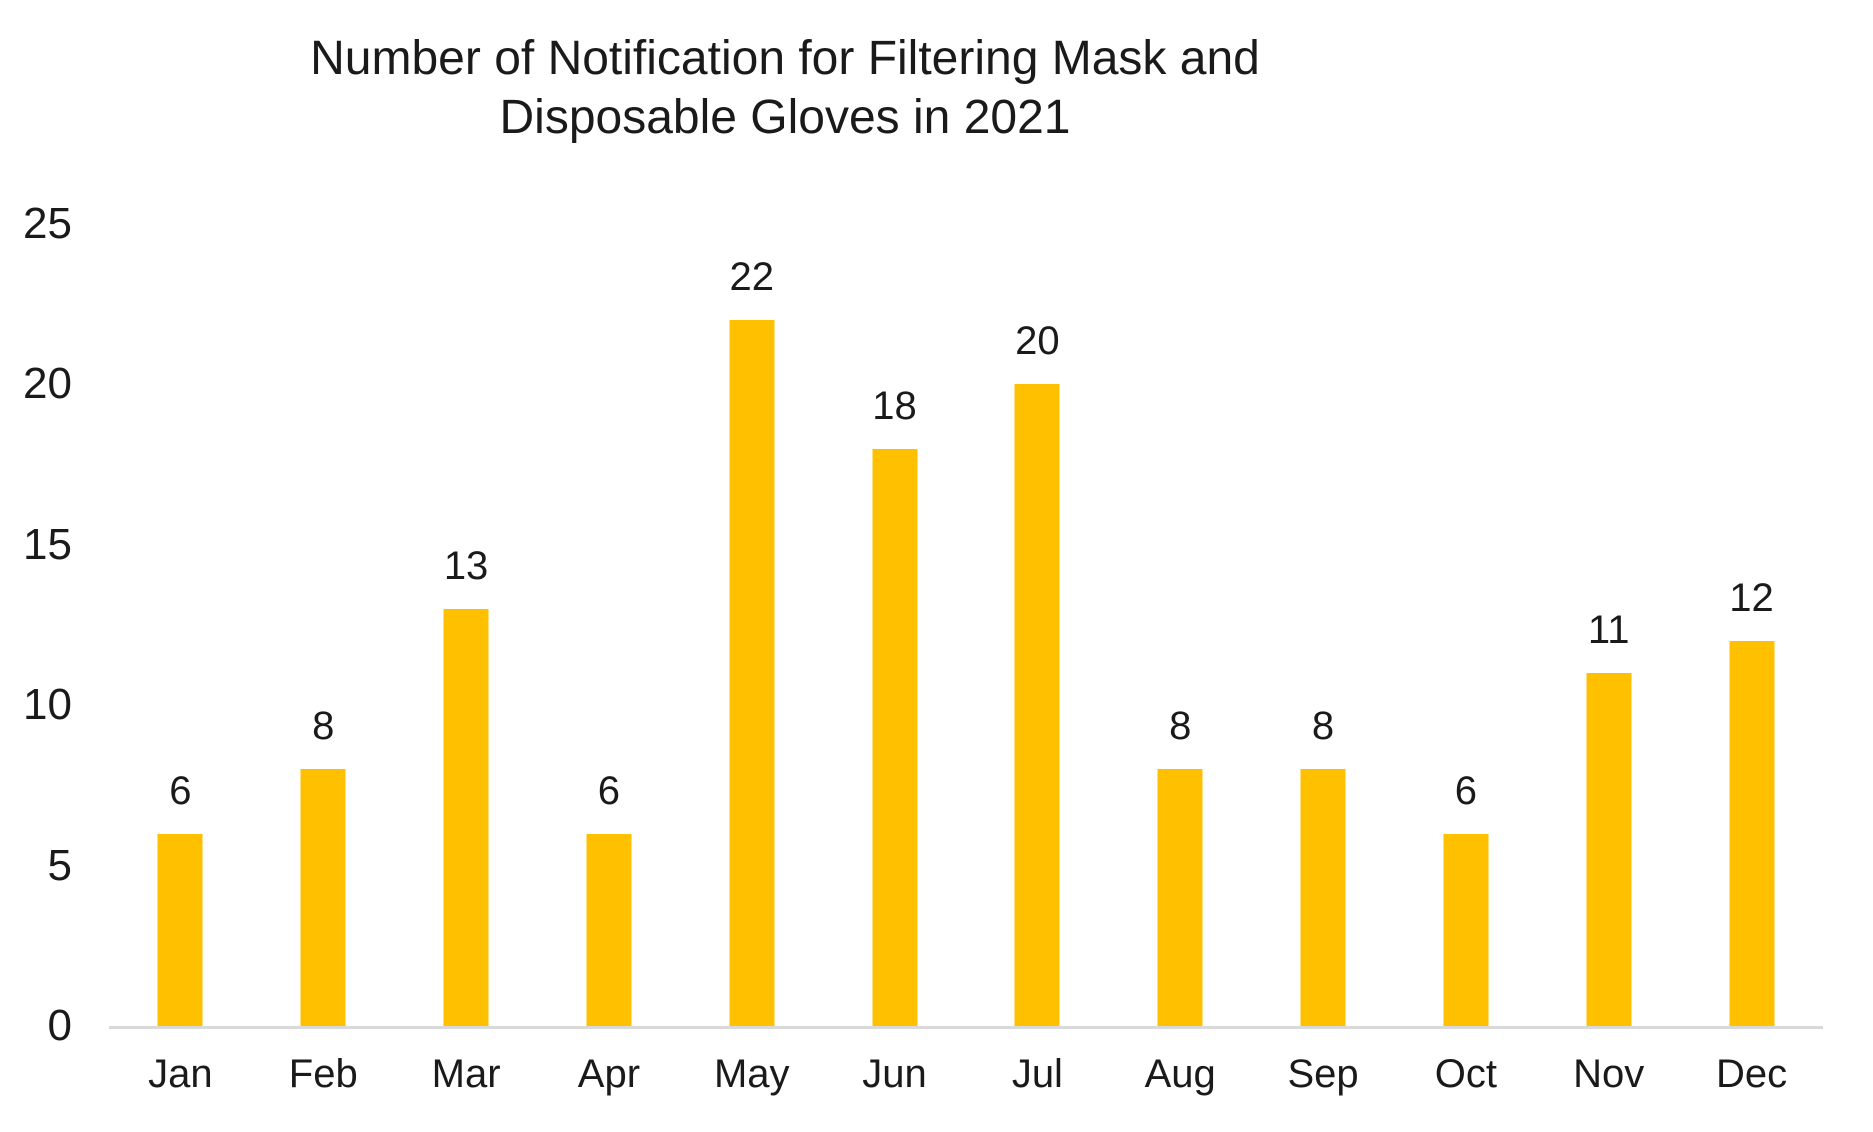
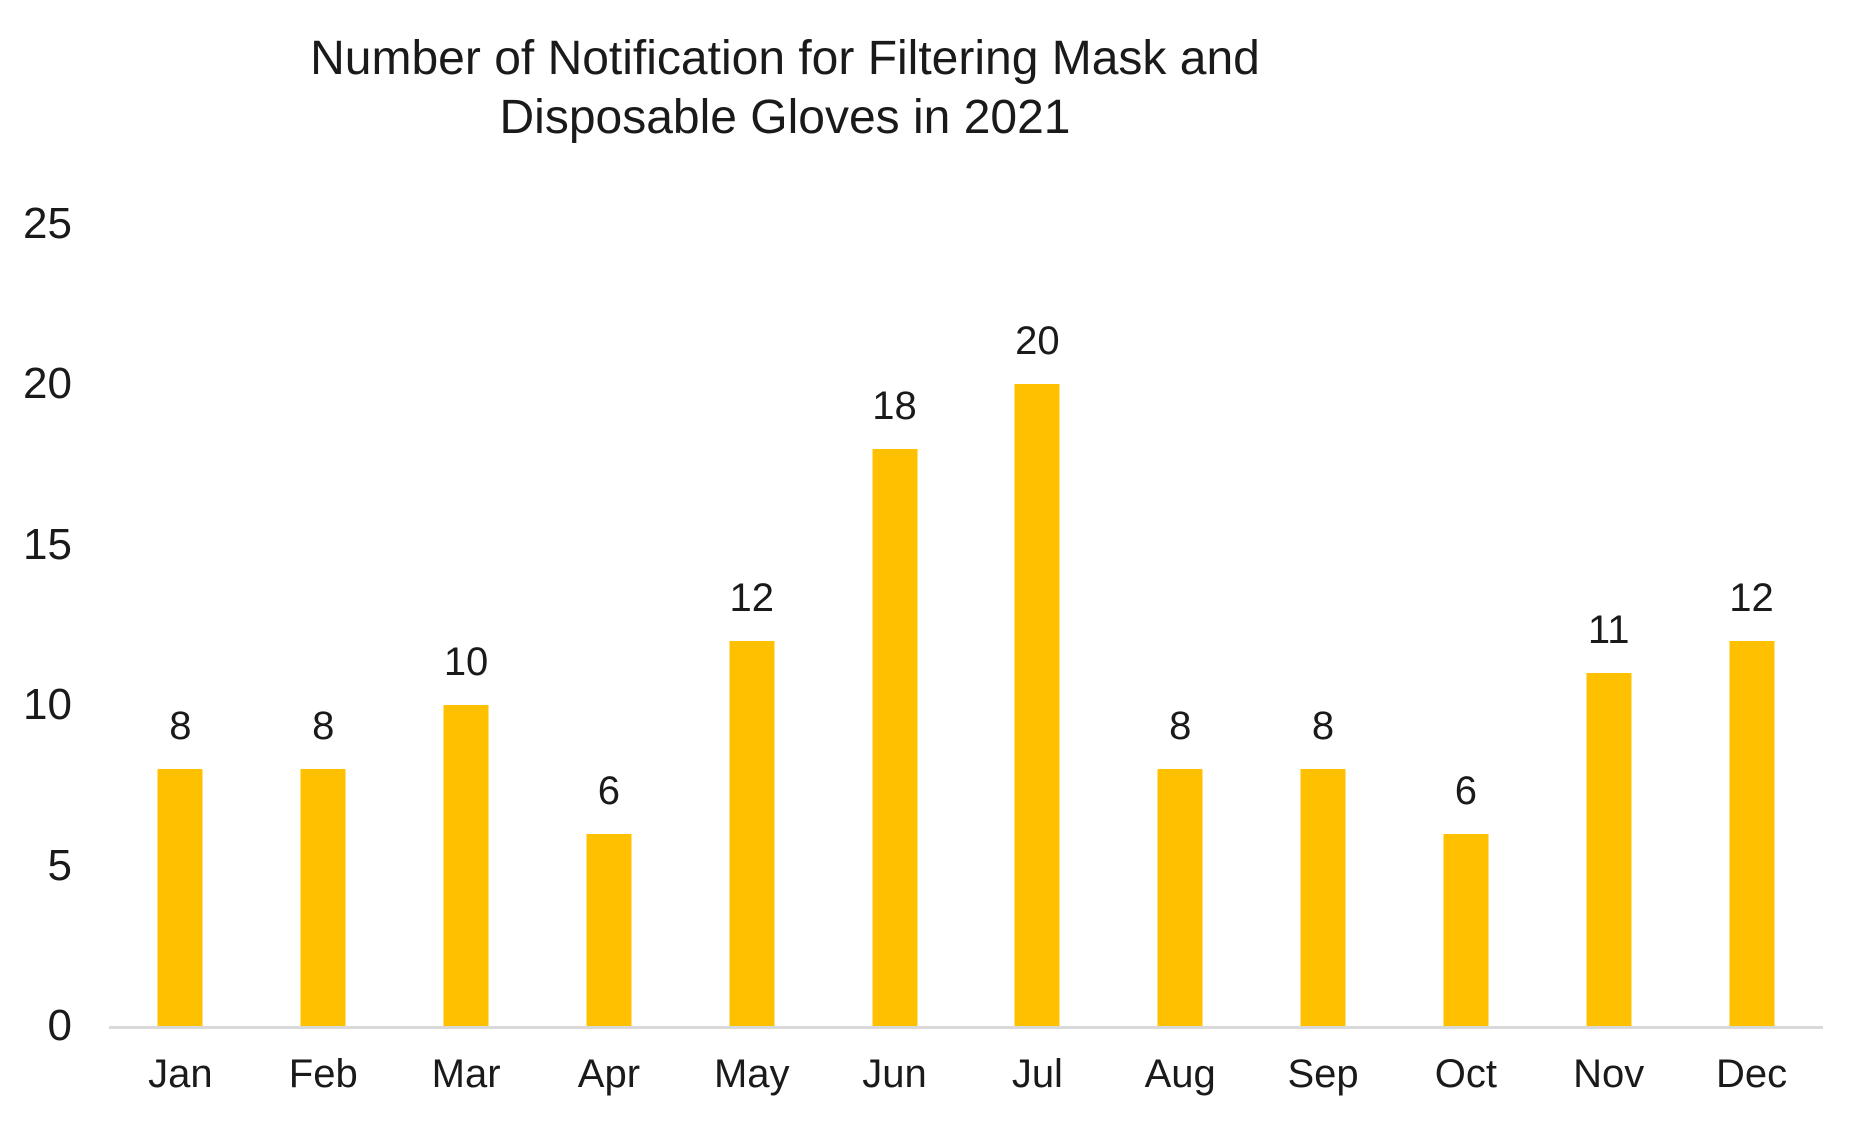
Jan: 6 -> 8
Mar: 13 -> 10
May: 22 -> 12
